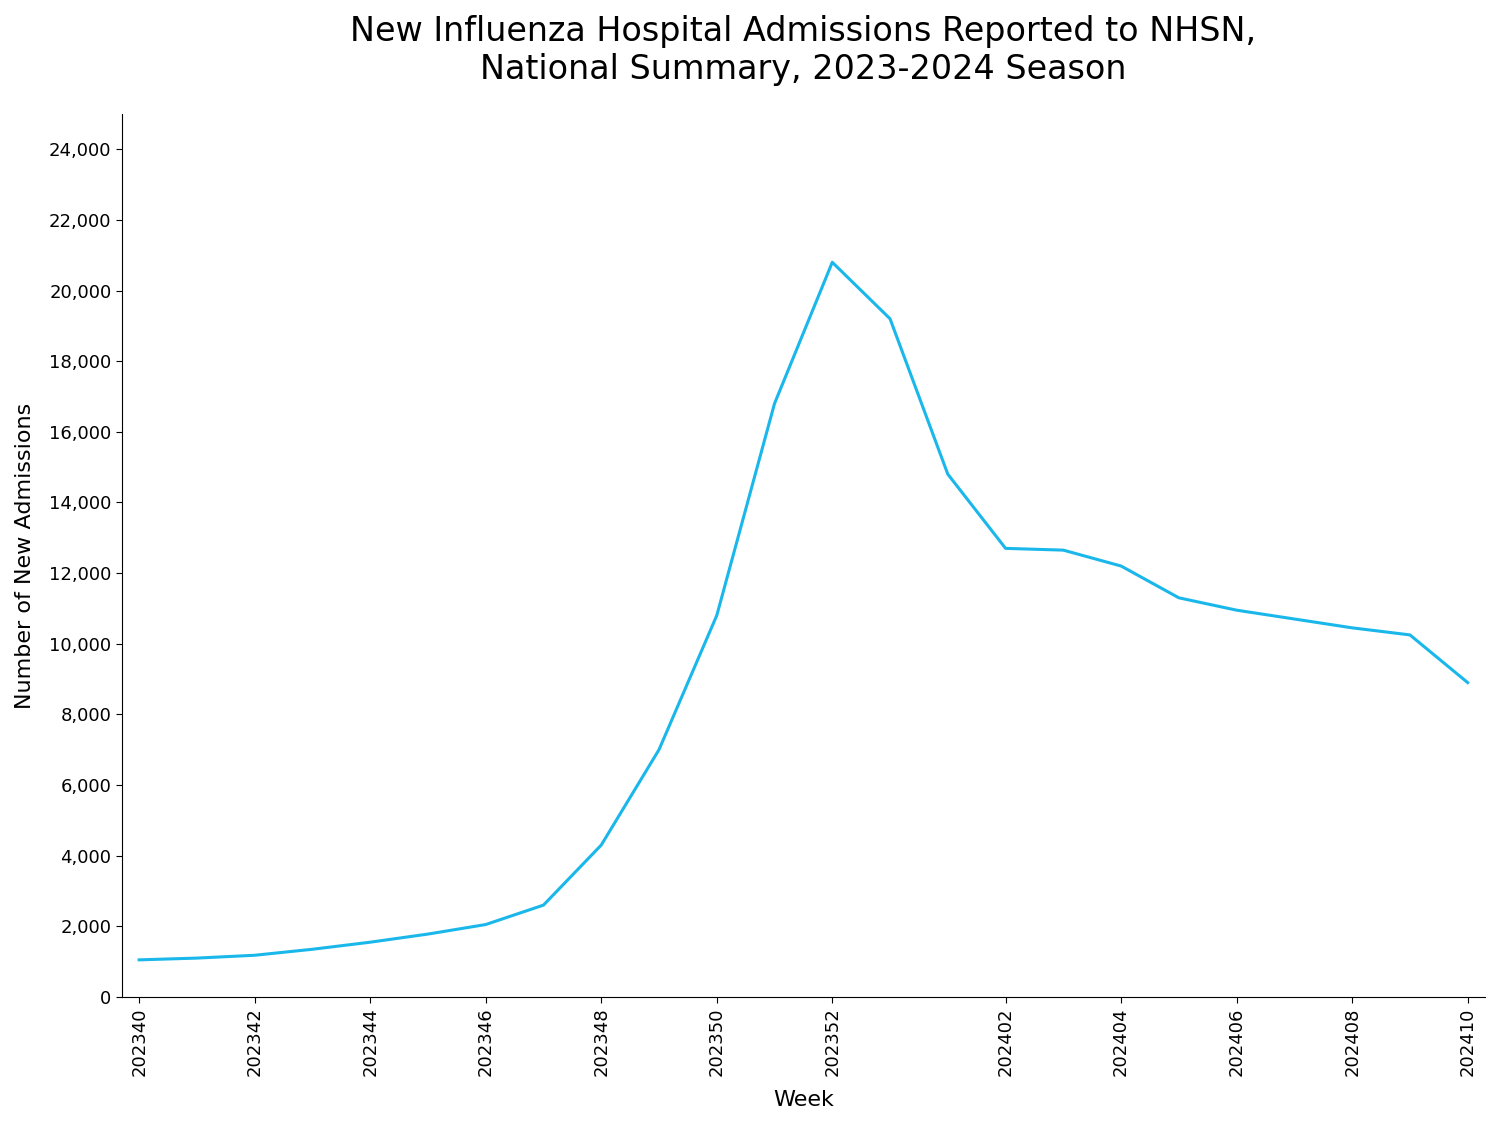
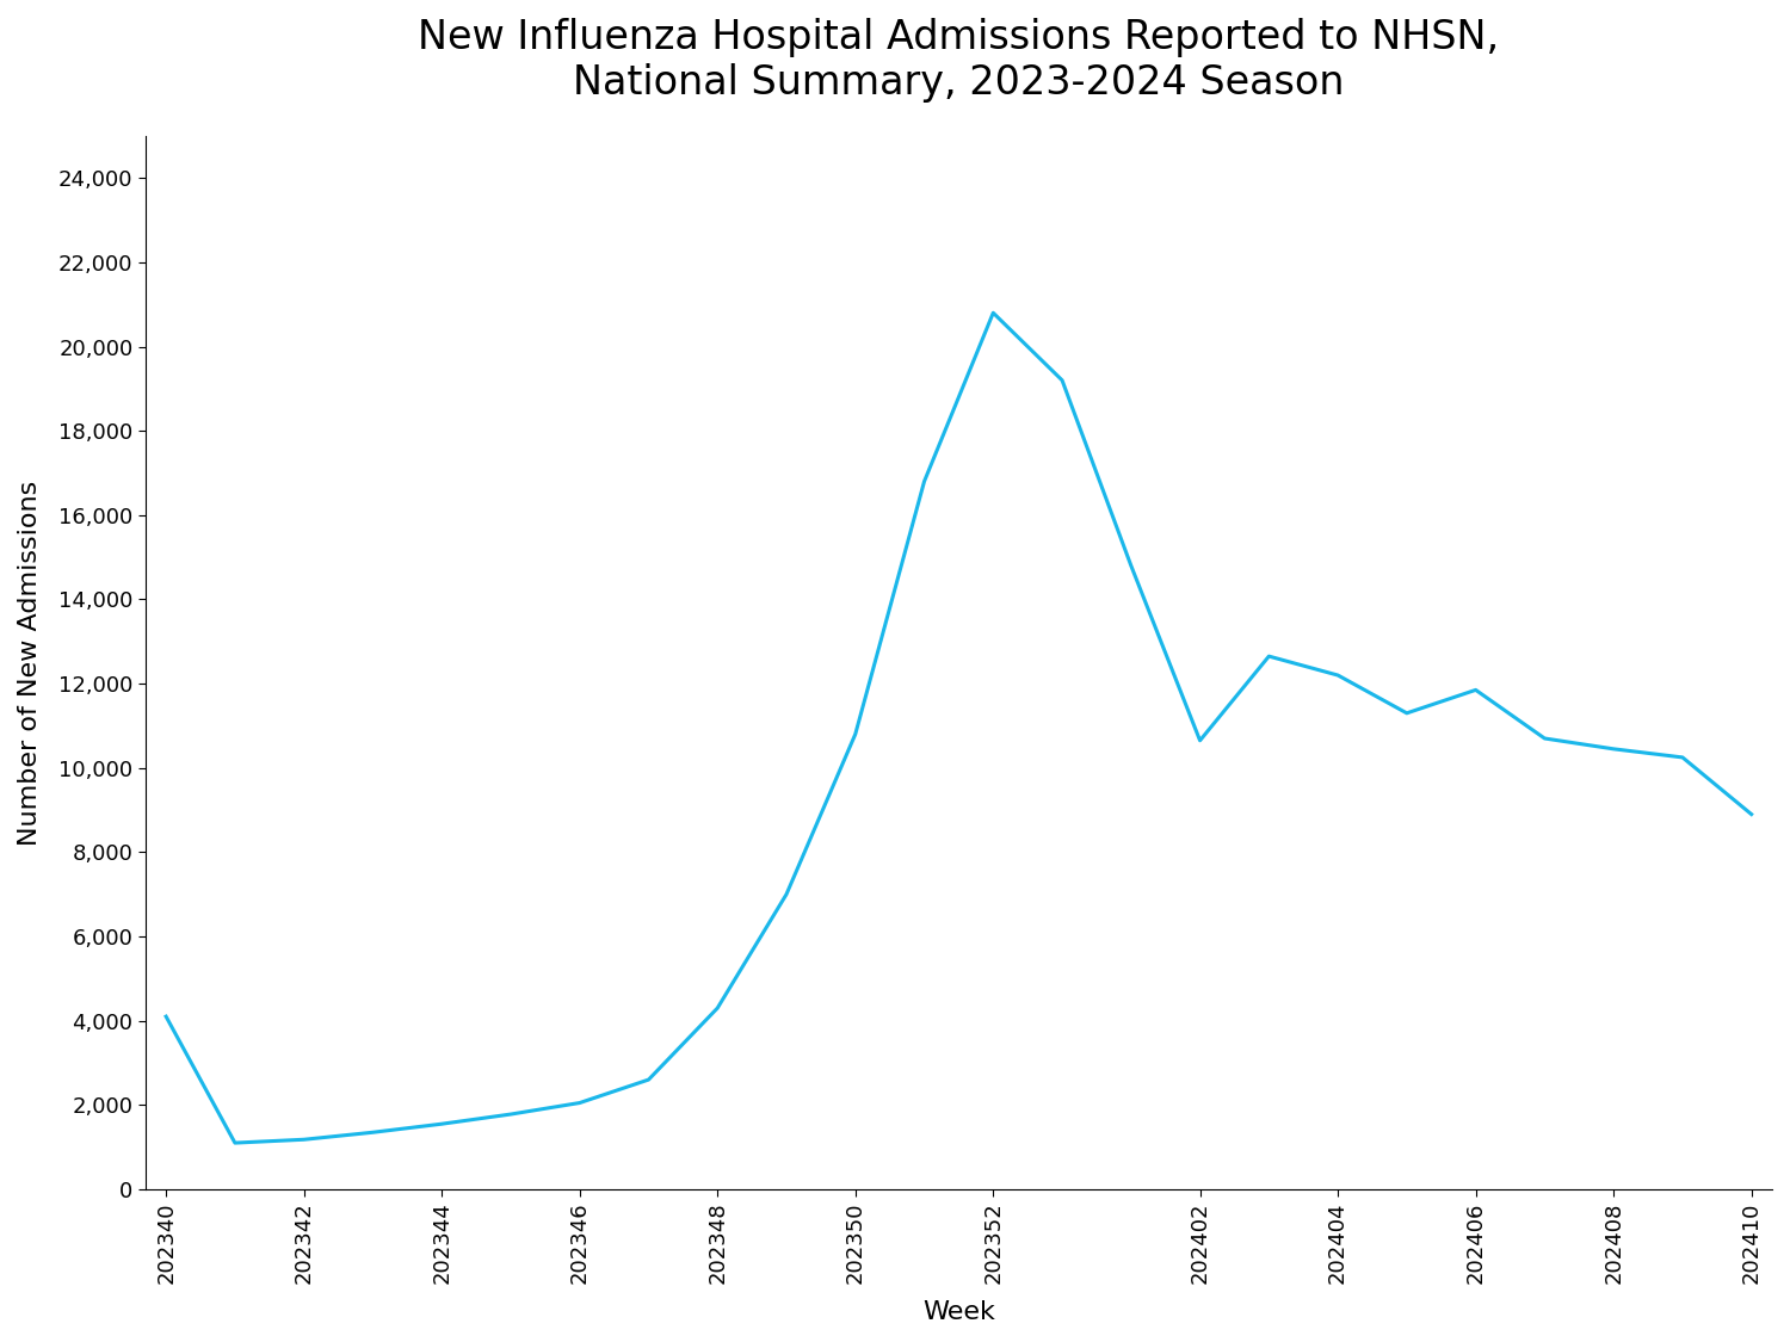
202340: 1,050 -> 4,100
202402: 12,700 -> 10,650
202406: 10,950 -> 11,850
